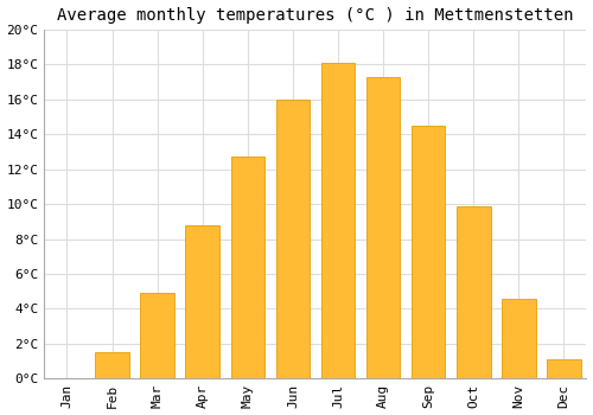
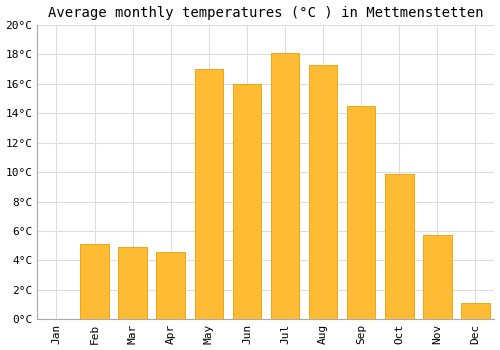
Feb: 1.5°C -> 5.1°C
Apr: 8.8°C -> 4.6°C
May: 12.7°C -> 17.0°C
Nov: 4.6°C -> 5.7°C
